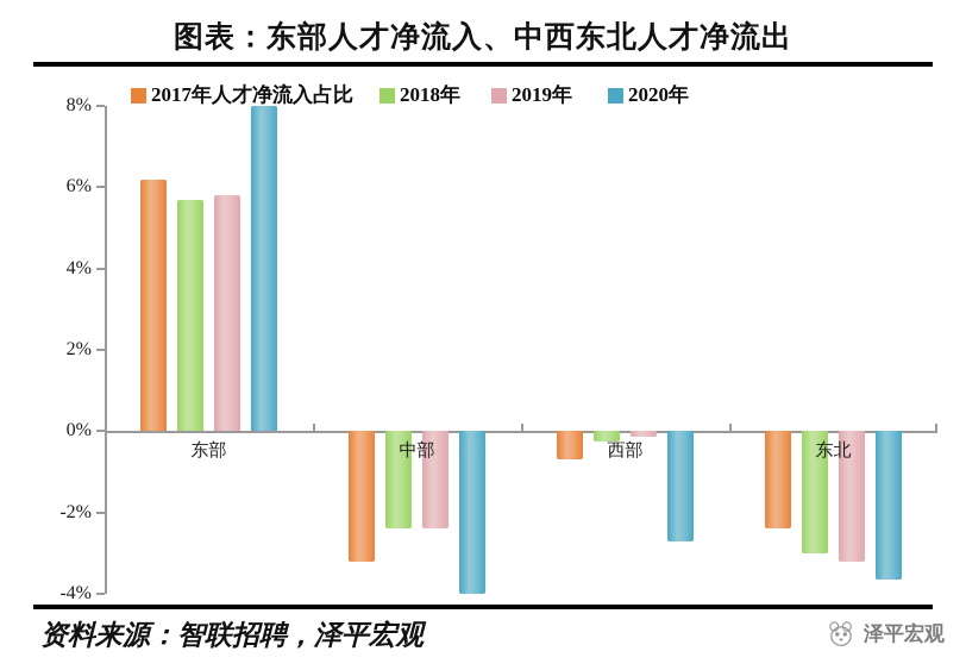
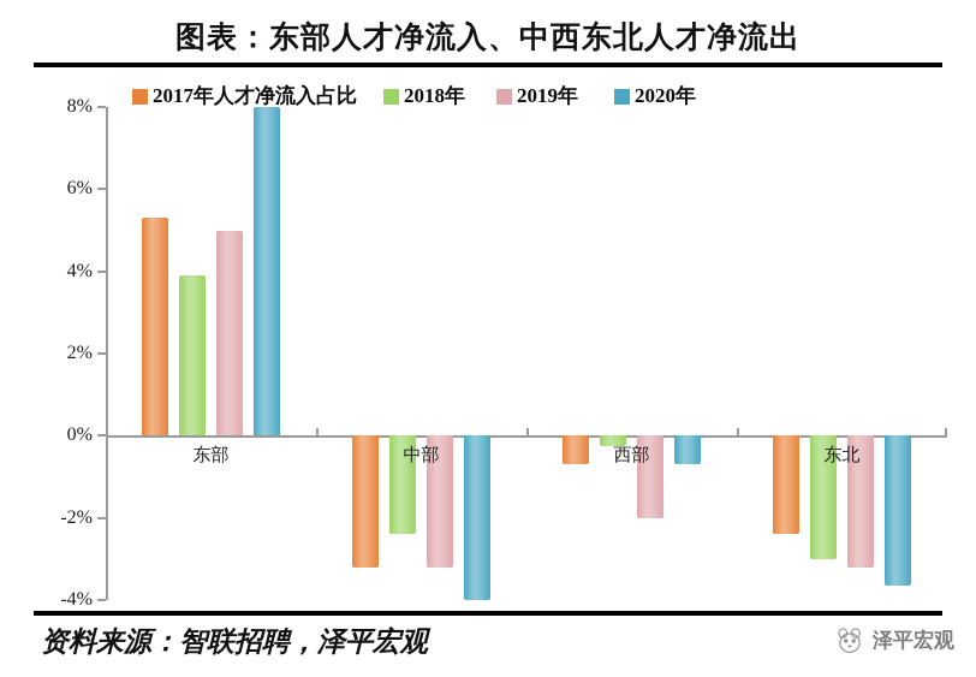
2017年人才净流入占比/东部: 6.2% -> 5.3%
2018年/东部: 5.7% -> 3.9%
2019年/东部: 5.8% -> 5.0%
2019年/中部: -2.4% -> -3.2%
2019年/西部: -0.1% -> -2.0%
2020年/西部: -2.7% -> -0.7%
